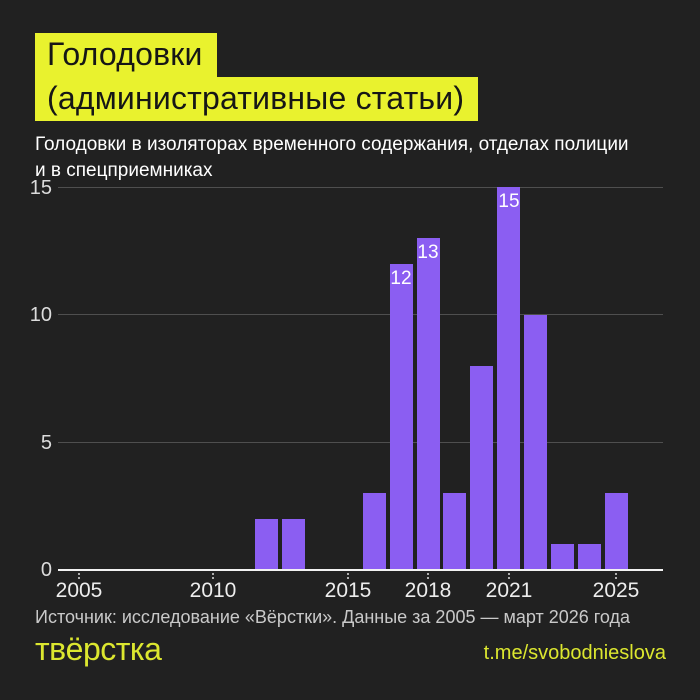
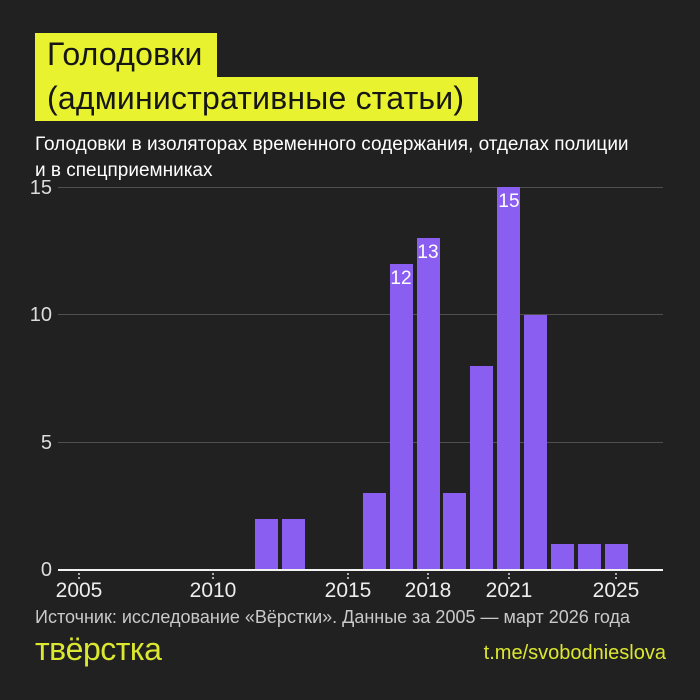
2025: 3 -> 1
